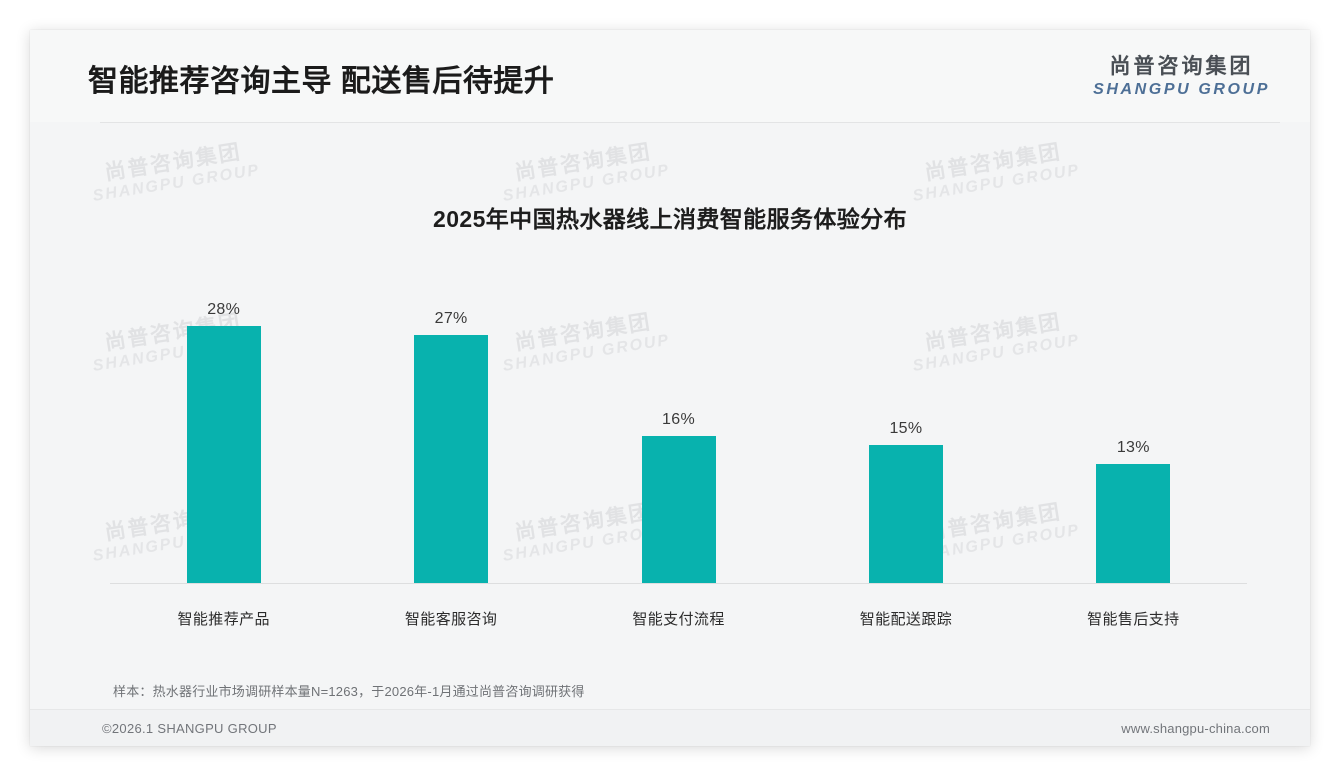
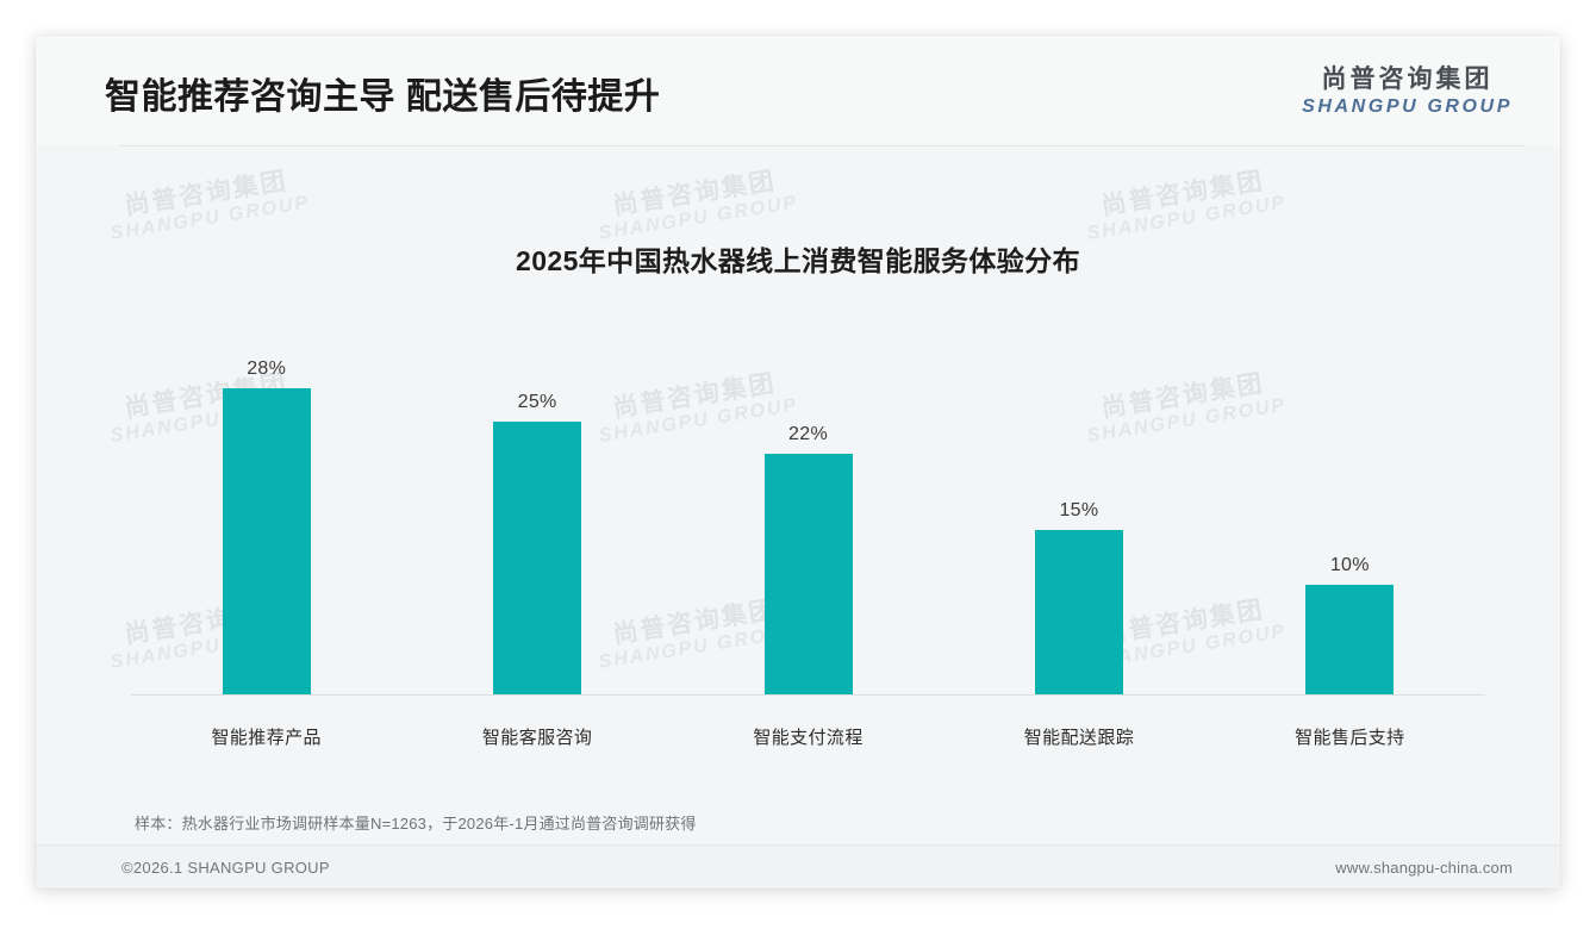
智能客服咨询: 27% -> 25%
智能支付流程: 16% -> 22%
智能售后支持: 13% -> 10%
